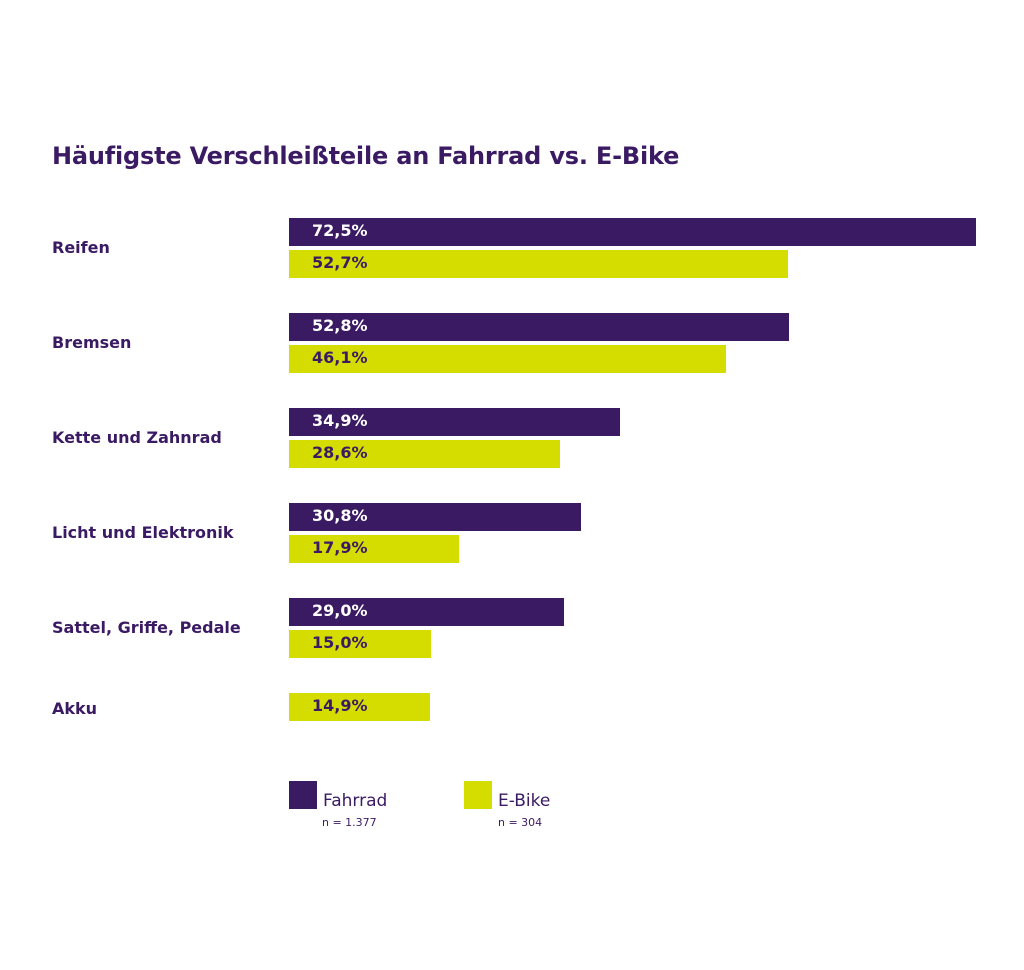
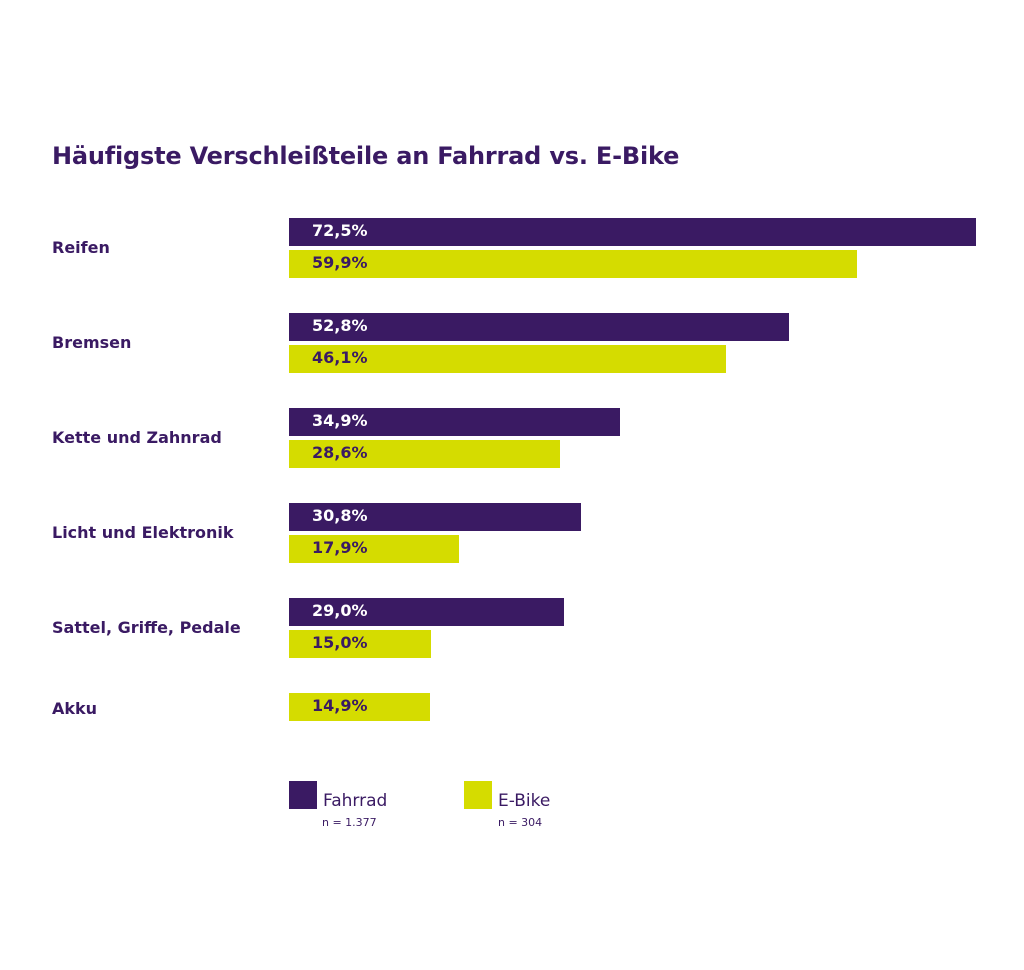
E-Bike/Reifen: 52,7% -> 59,9%
